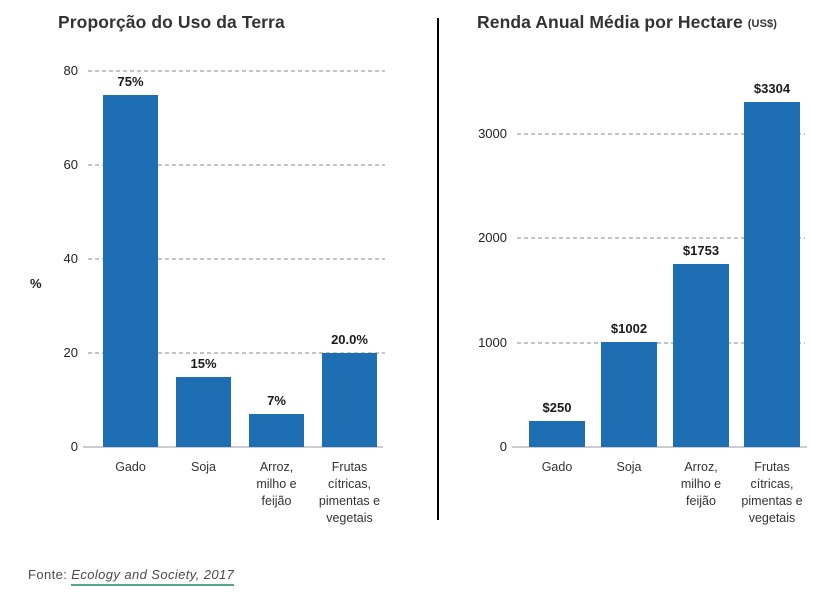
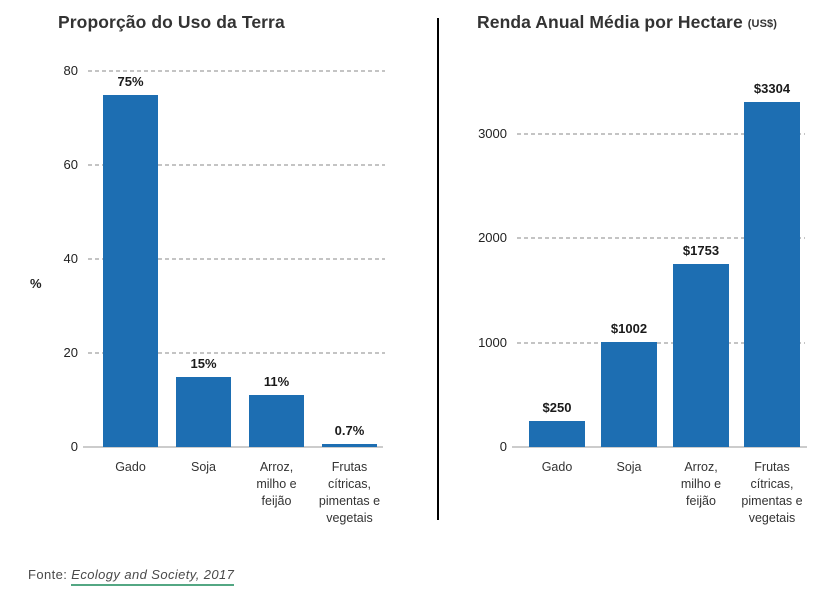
Proporção do Uso da Terra/Arroz, milho e feijão: 7% -> 11%
Proporção do Uso da Terra/Frutas cítricas, pimentas e vegetais: 20.0% -> 0.7%
